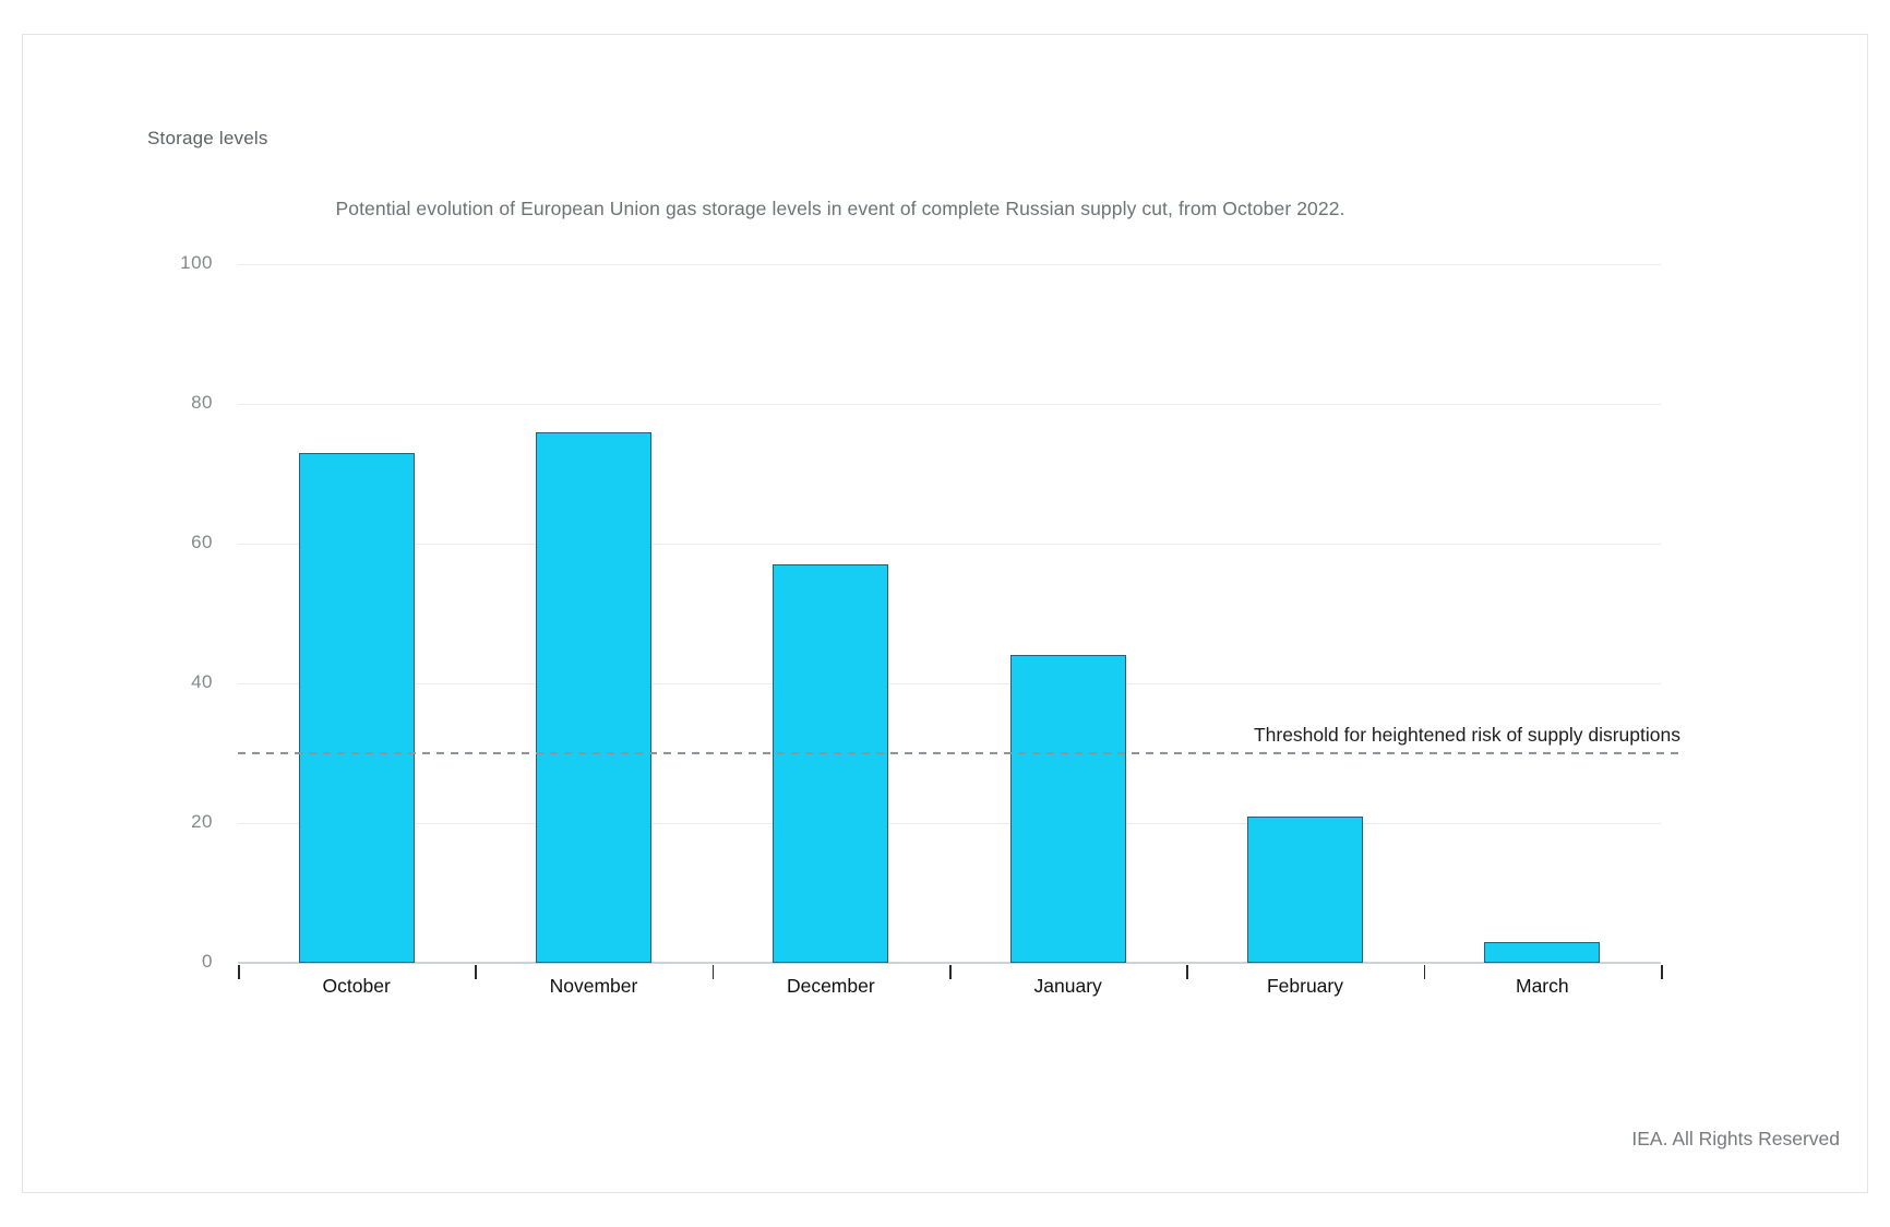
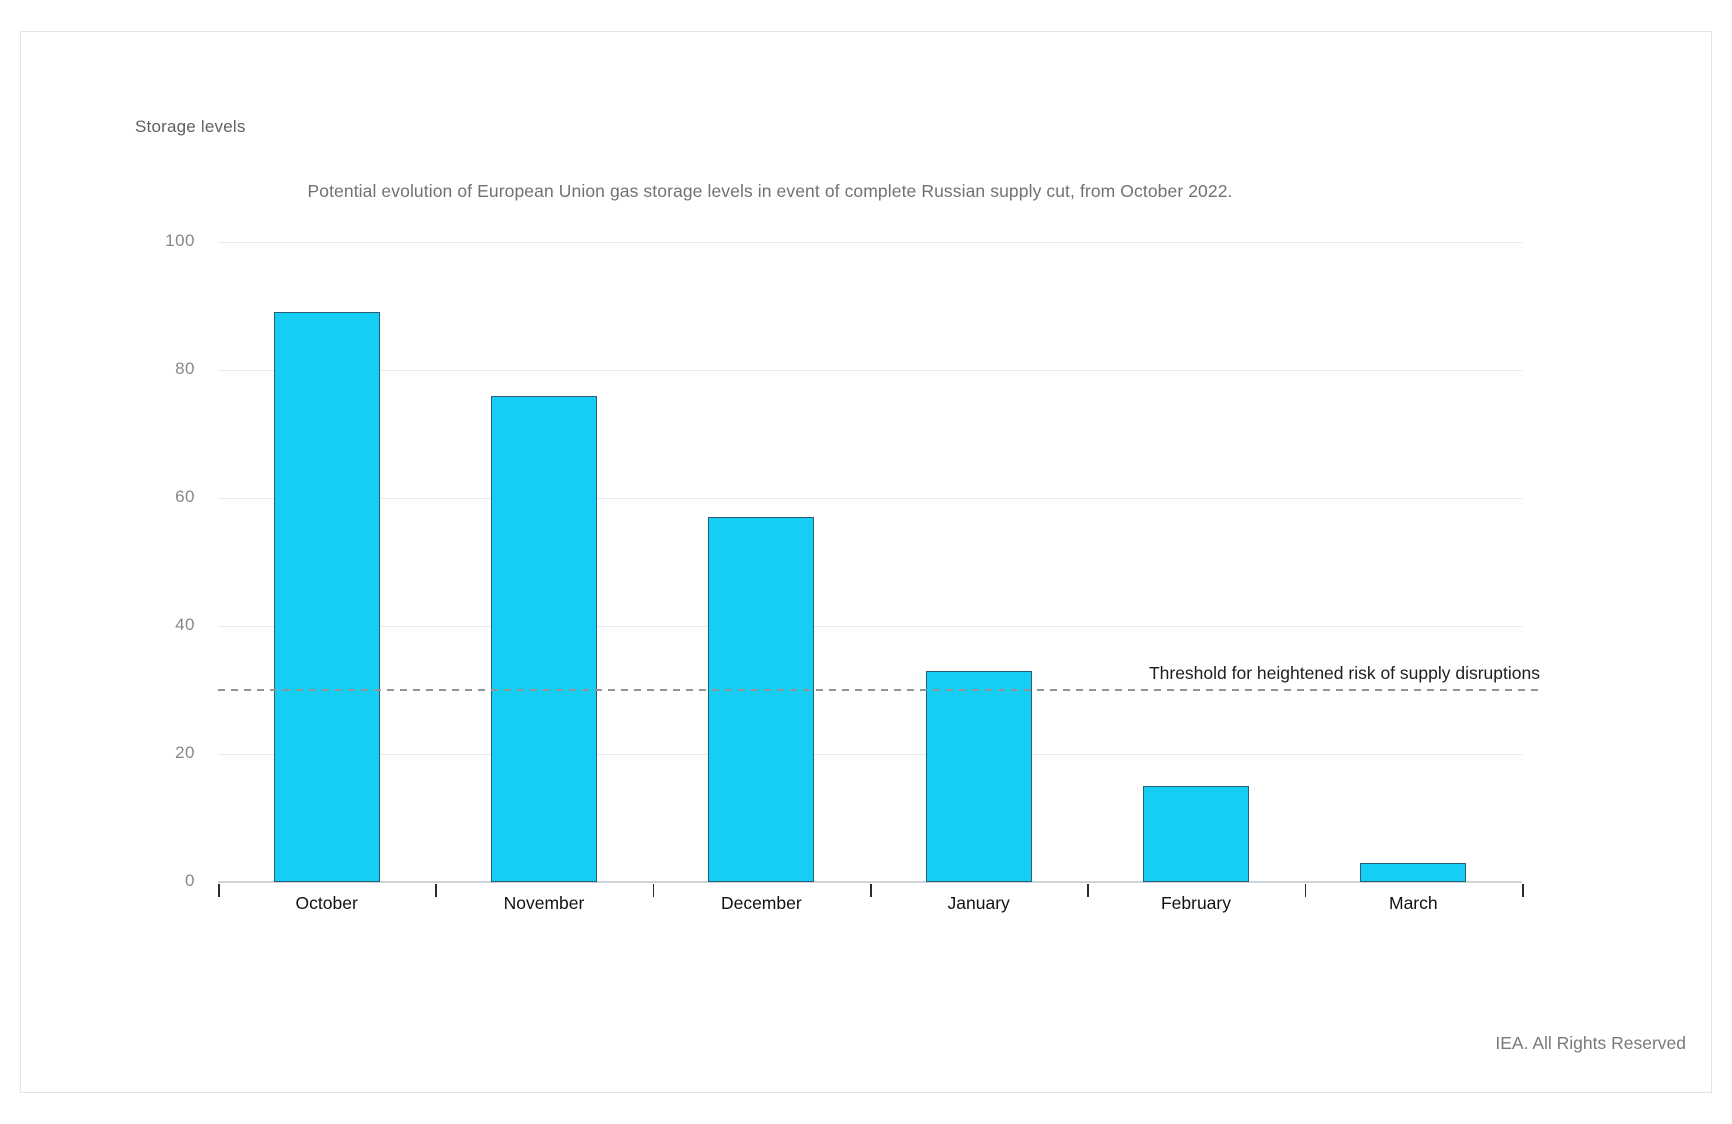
October: 73 -> 89
January: 44 -> 33
February: 21 -> 15
